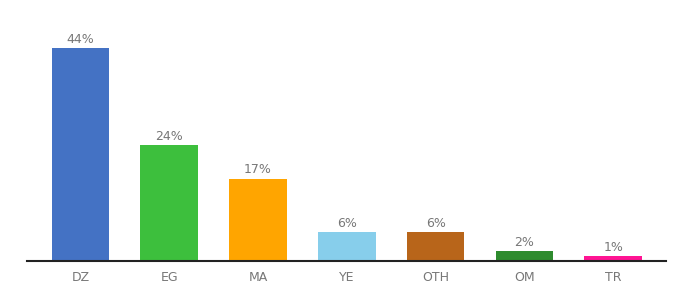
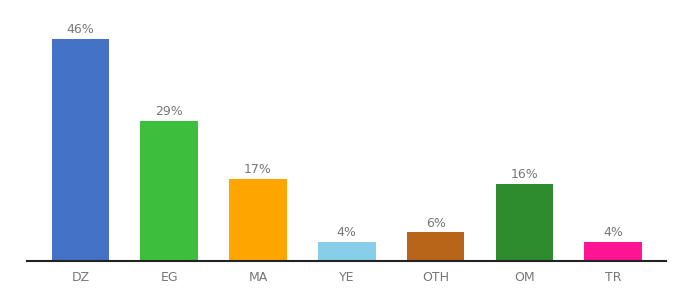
DZ: 44% -> 46%
EG: 24% -> 29%
YE: 6% -> 4%
OM: 2% -> 16%
TR: 1% -> 4%
